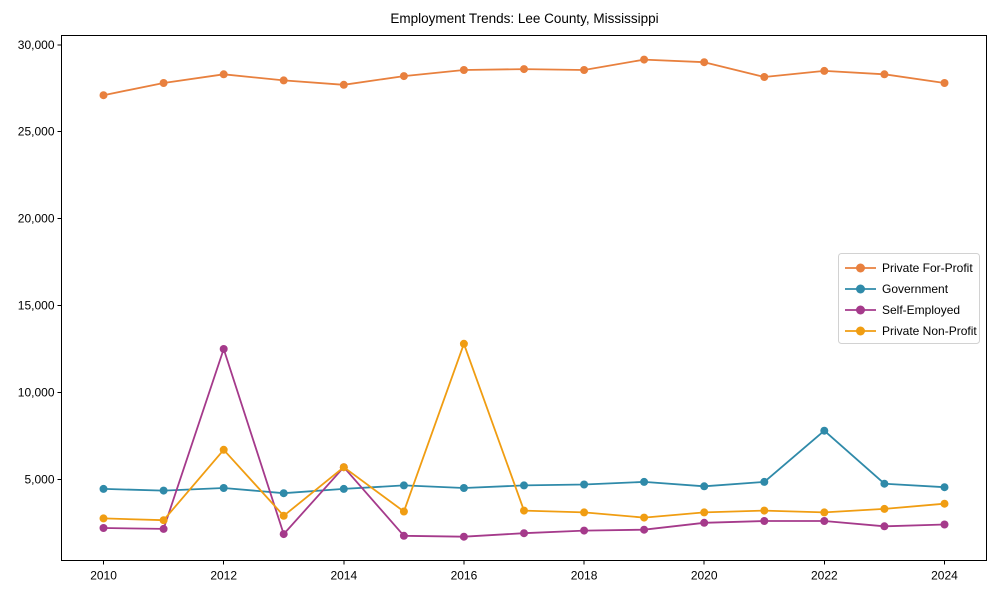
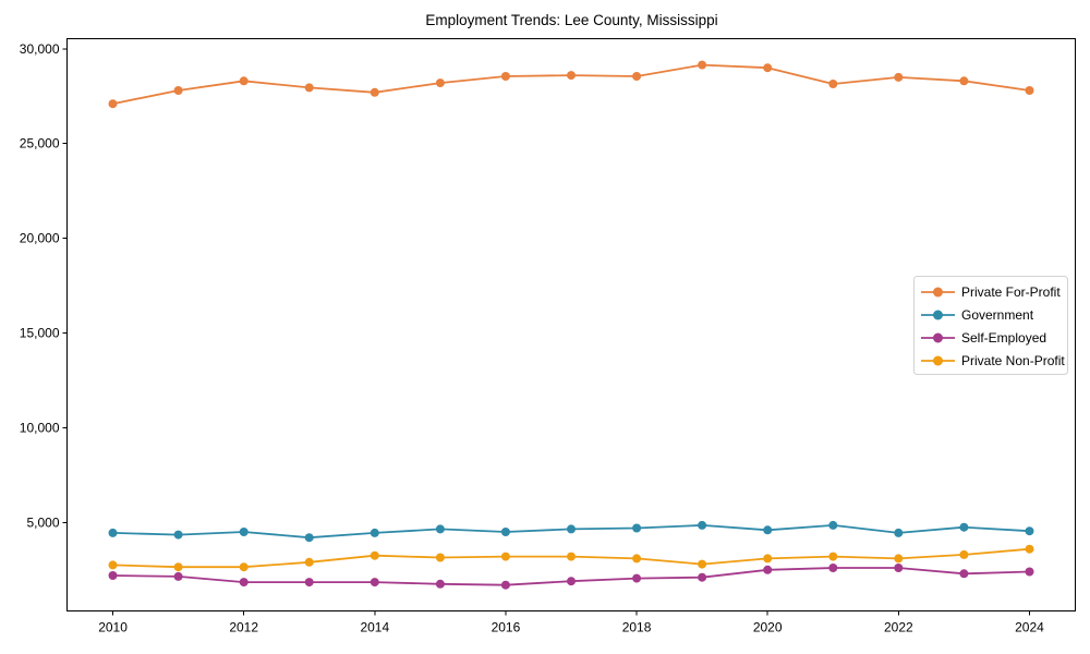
Self-Employed/2012: 12500 -> 1800
Private Non-Profit/2012: 6700 -> 2600
Self-Employed/2014: 5700 -> 1800
Private Non-Profit/2014: 5700 -> 3200
Private Non-Profit/2016: 12800 -> 3200
Government/2022: 7800 -> 4400
